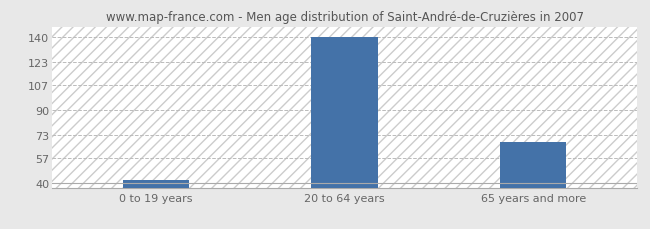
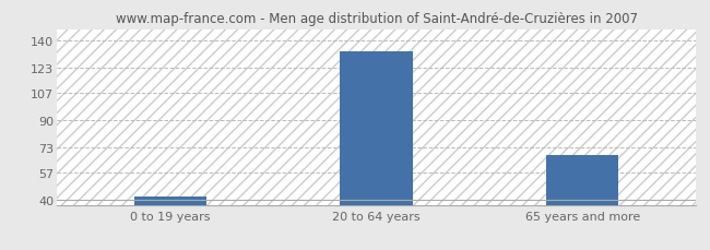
20 to 64 years: 140 -> 133
